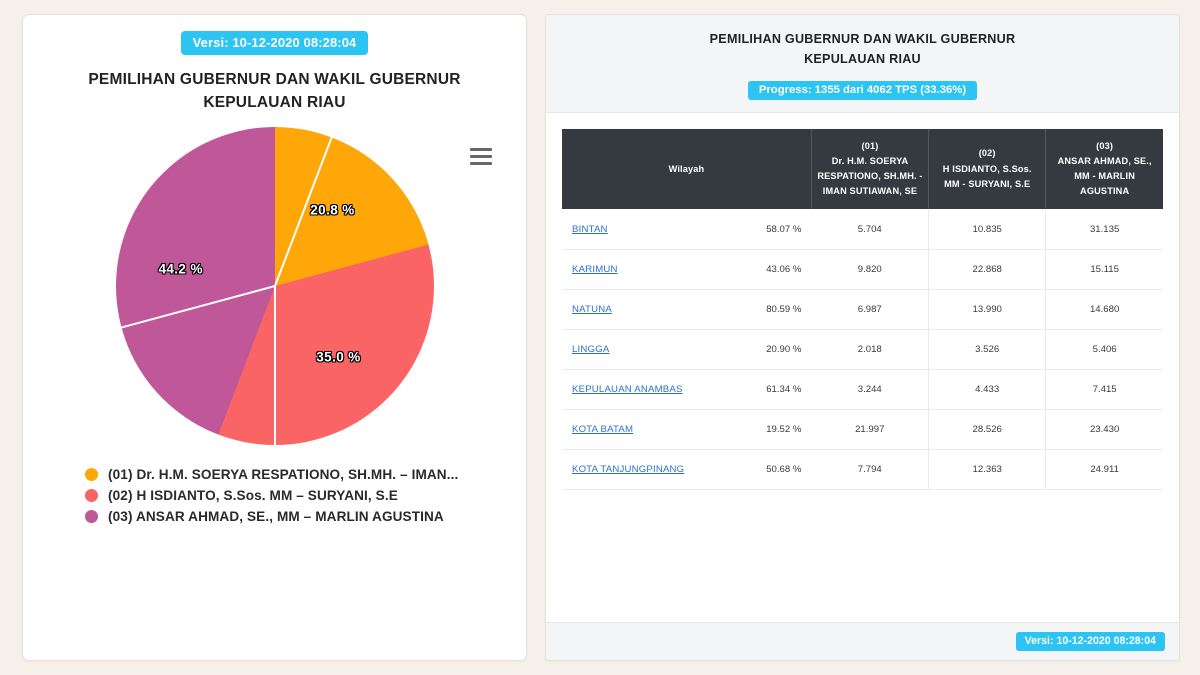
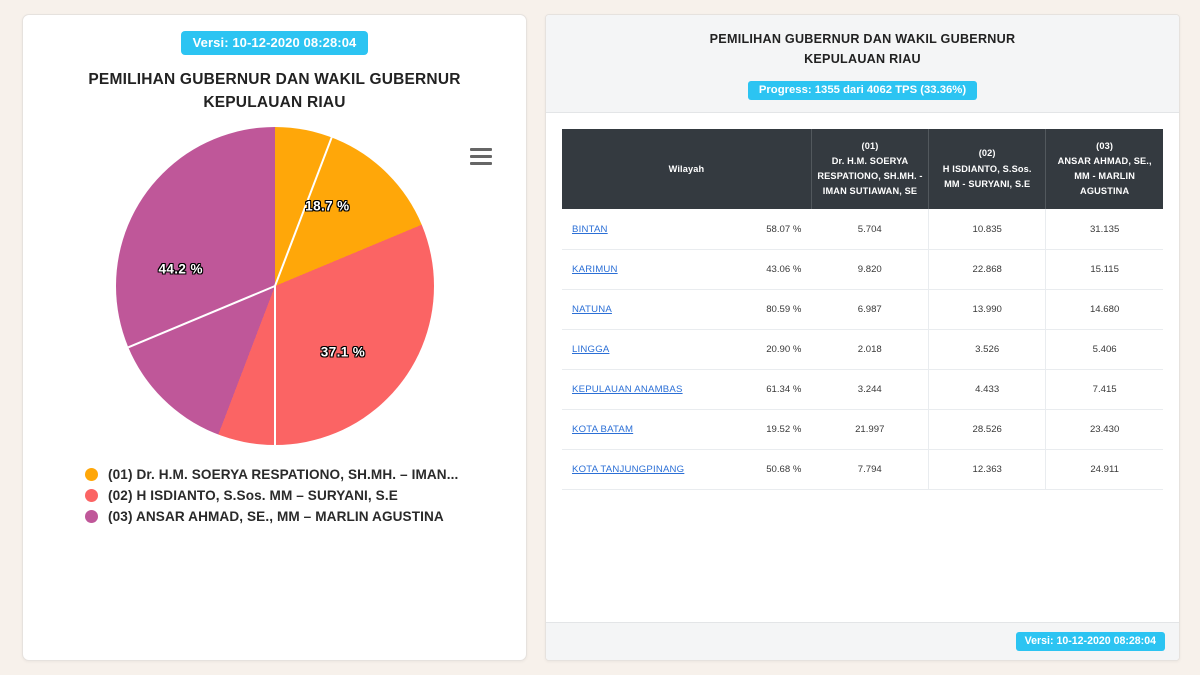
(01) Dr. H.M. SOERYA RESPATIONO, SH.MH. – IMAN...: 20.8 -> 18.7
(02) H ISDIANTO, S.Sos. MM – SURYANI, S.E: 35.0 -> 37.1
